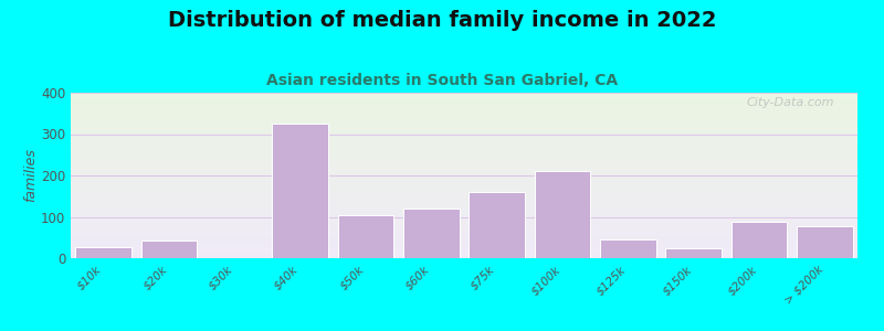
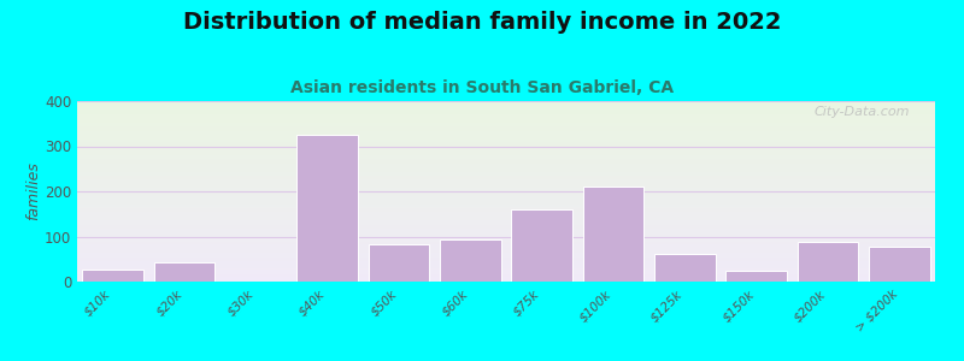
$50k: 105 -> 83
$60k: 120 -> 93
$125k: 45 -> 62
